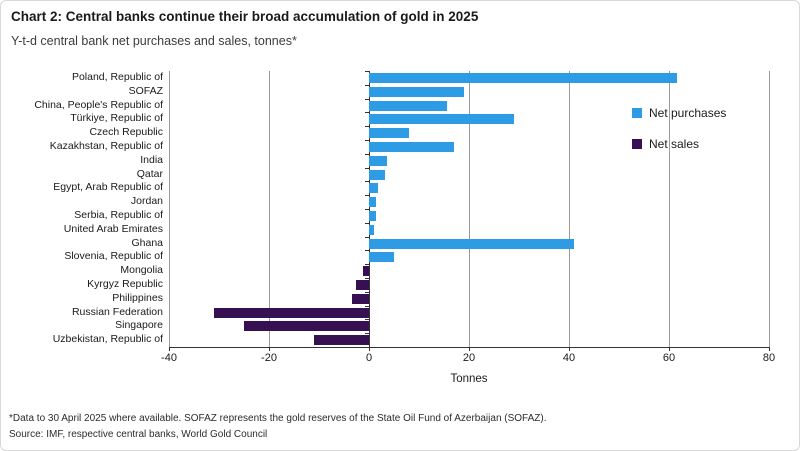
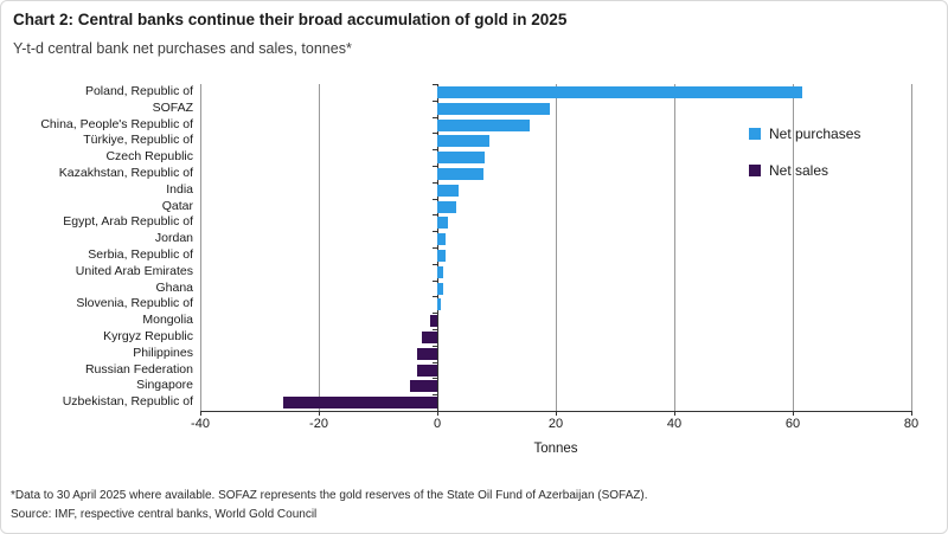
Türkiye, Republic of: 29 -> 9
Kazakhstan, Republic of: 17 -> 8
Ghana: 41 -> 1
Slovenia, Republic of: 5 -> 1
Russian Federation: -31 -> -3
Singapore: -25 -> -5
Uzbekistan, Republic of: -11 -> -26
